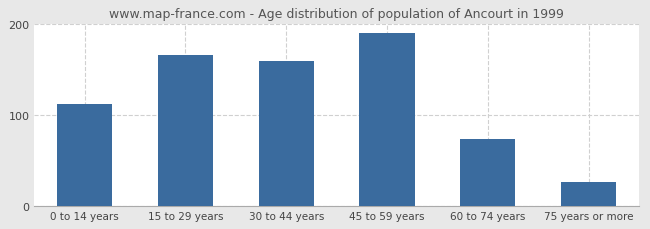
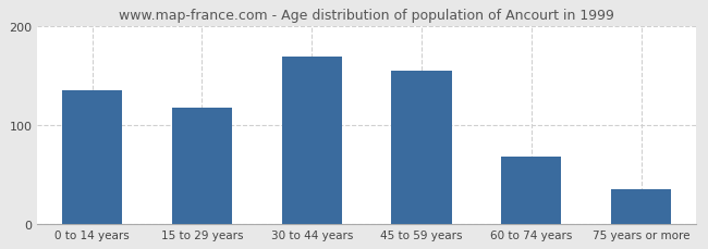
0 to 14 years: 112 -> 135
15 to 29 years: 166 -> 118
30 to 44 years: 160 -> 170
45 to 59 years: 190 -> 155
60 to 74 years: 74 -> 68
75 years or more: 26 -> 35
